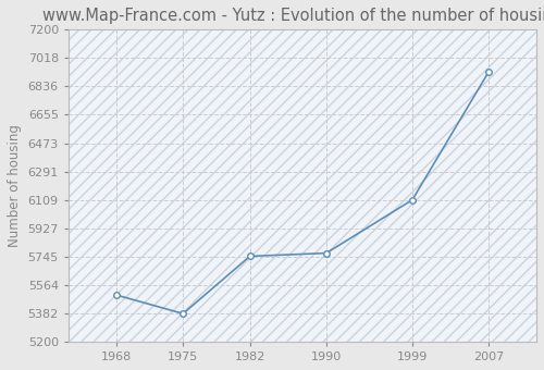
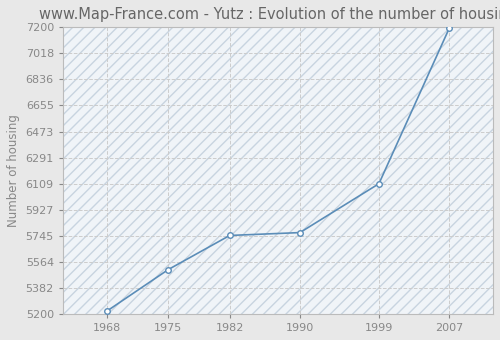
1968: 5500 -> 5220
1975: 5380 -> 5510
2007: 6930 -> 7190
